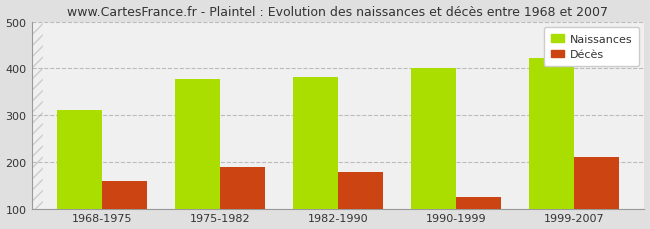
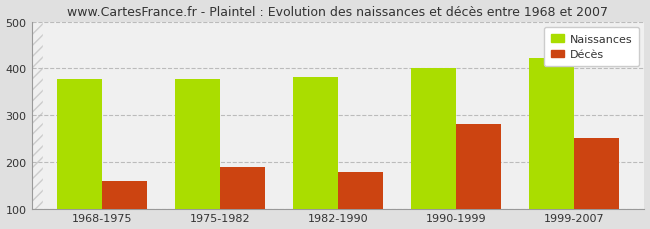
Naissances/1968-1975: 310 -> 378
Décès/1990-1999: 125 -> 281
Décès/1999-2007: 210 -> 251
